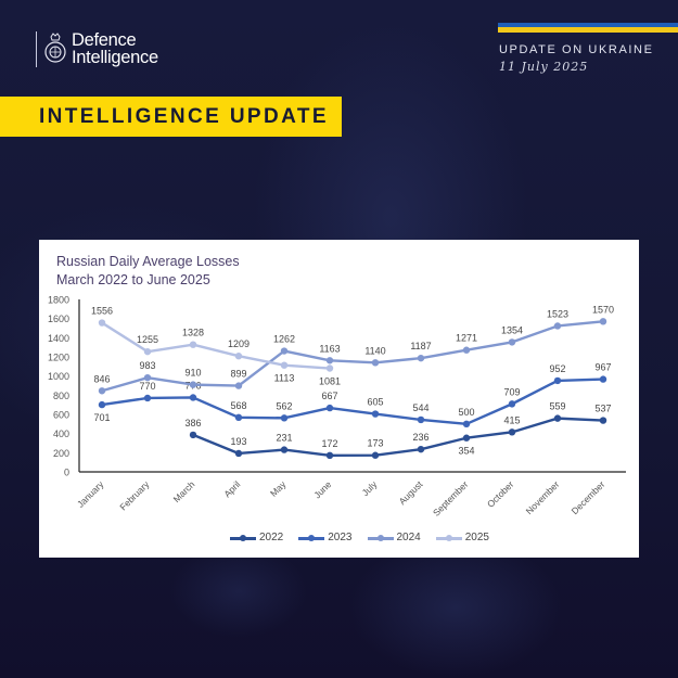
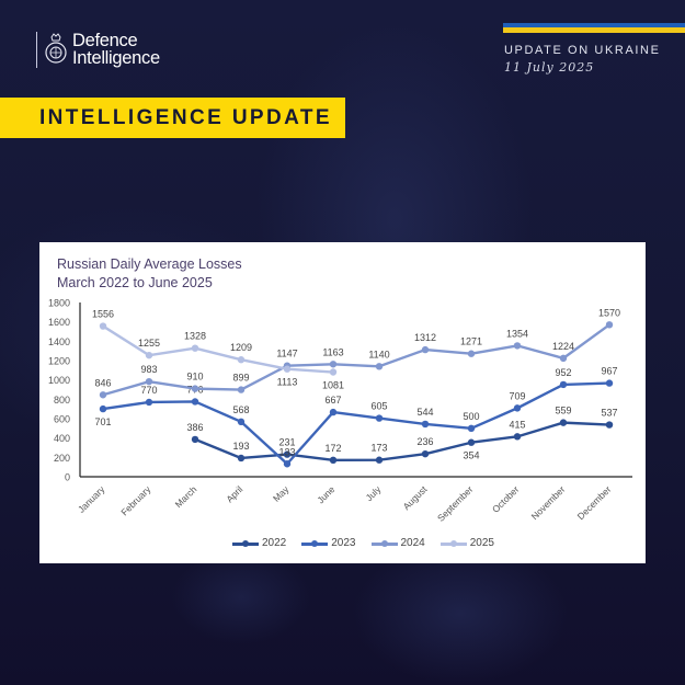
2023/May: 562 -> 133
2024/May: 1262 -> 1147
2024/August: 1187 -> 1312
2024/November: 1523 -> 1224
